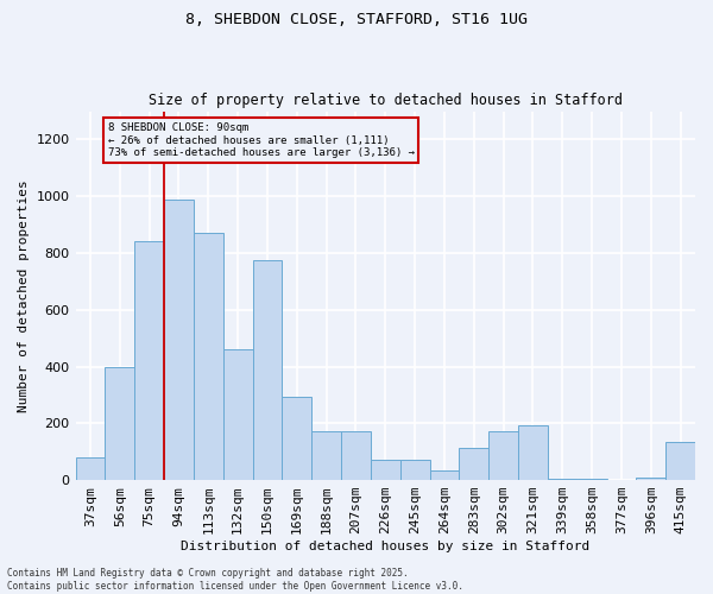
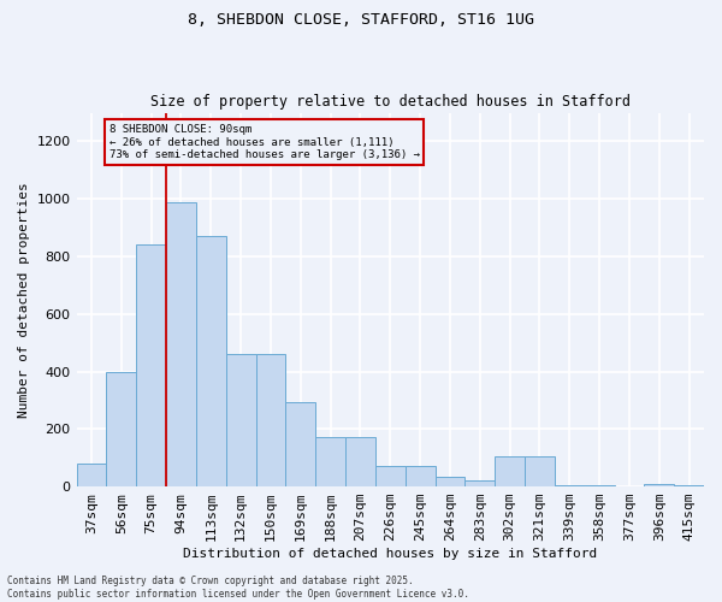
150sqm: 775 -> 460
283sqm: 115 -> 20
302sqm: 170 -> 105
321sqm: 195 -> 105
415sqm: 135 -> 5
